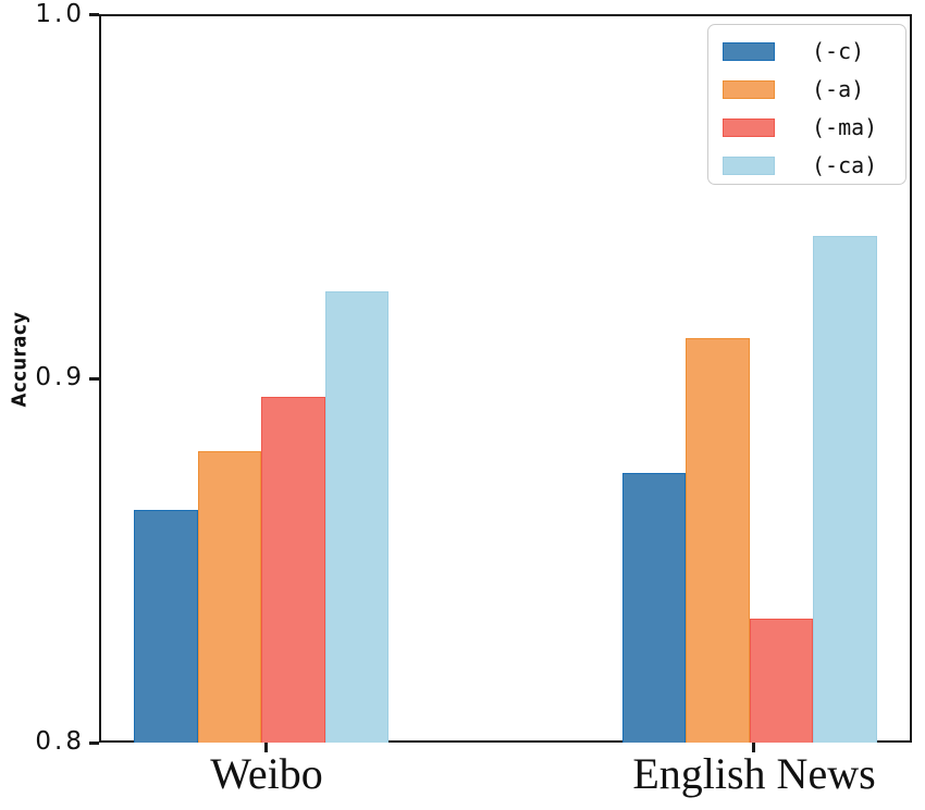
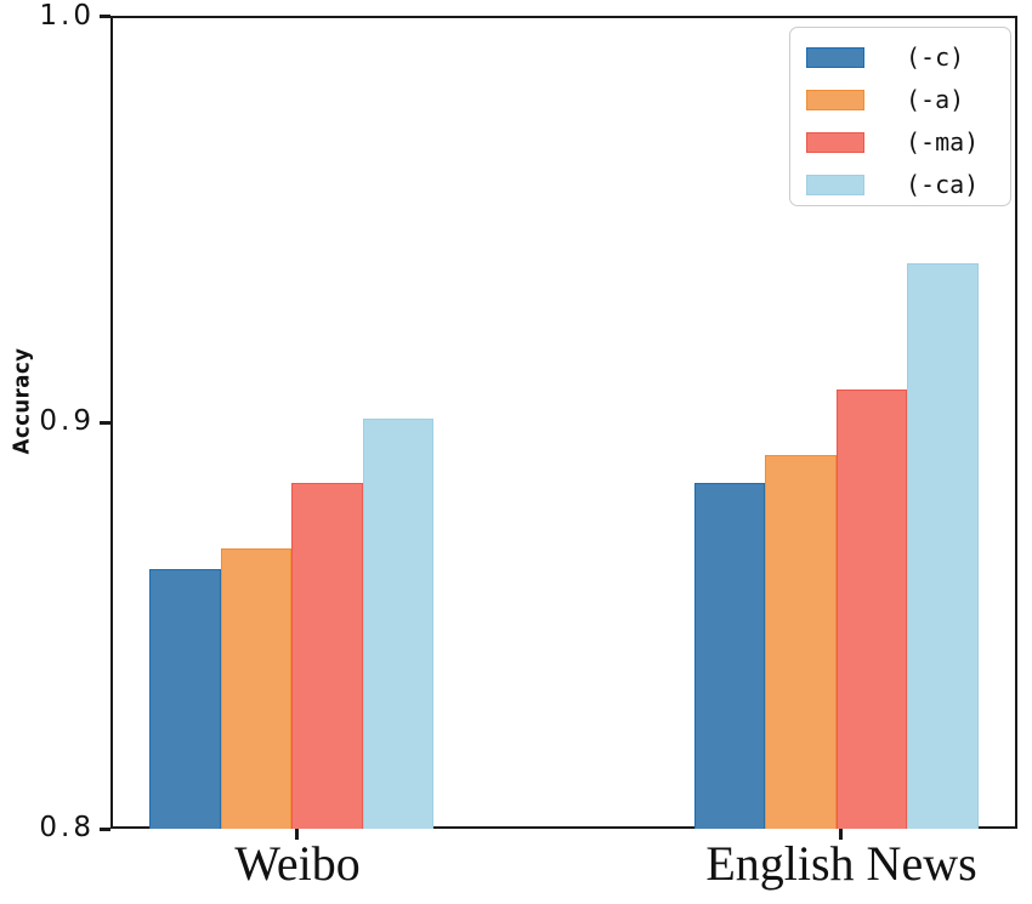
(-a)/Weibo: 0.880 -> 0.869
(-ma)/Weibo: 0.895 -> 0.885
(-ca)/Weibo: 0.924 -> 0.901
(-c)/English News: 0.874 -> 0.885
(-a)/English News: 0.911 -> 0.892
(-ma)/English News: 0.834 -> 0.908
